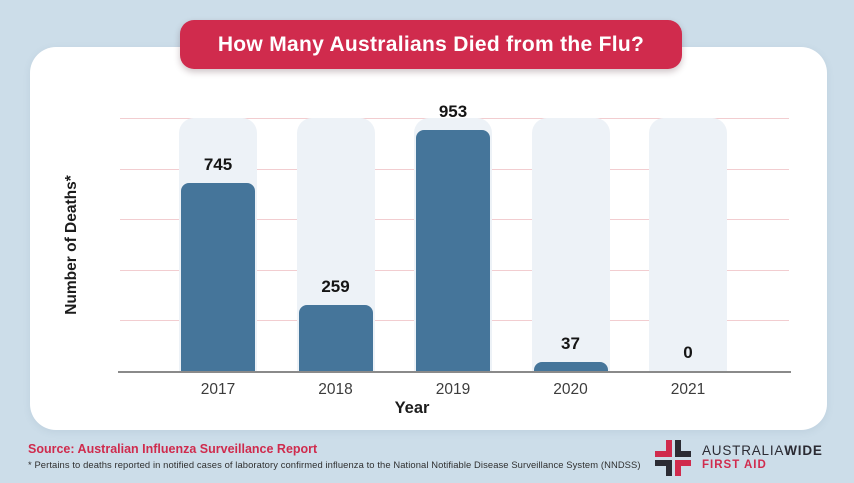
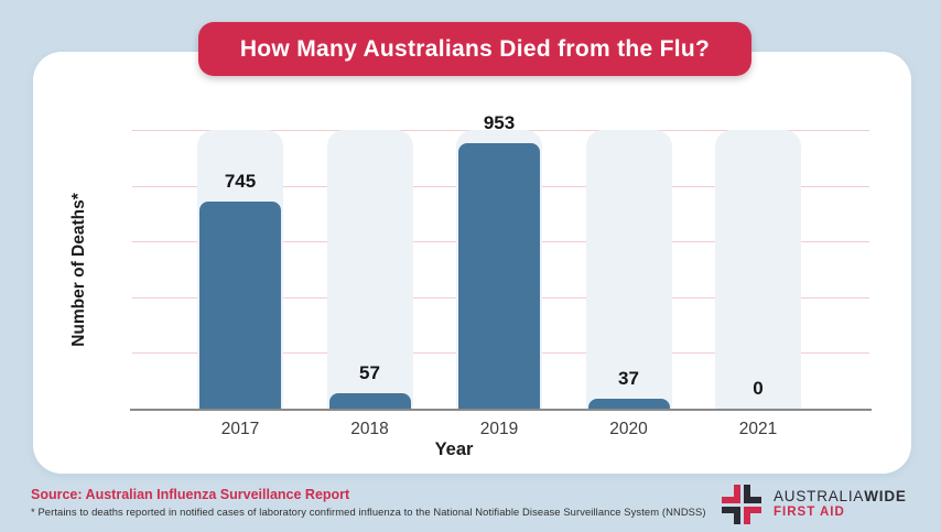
2018: 259 -> 57
